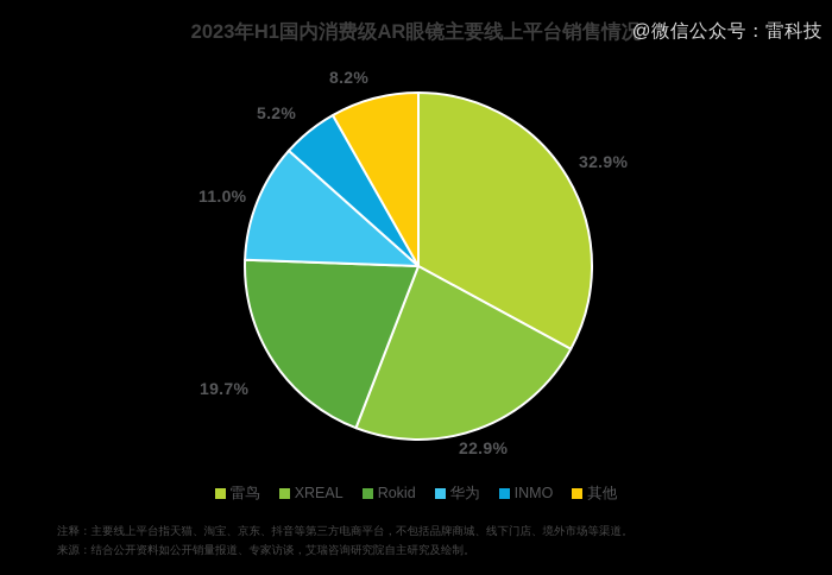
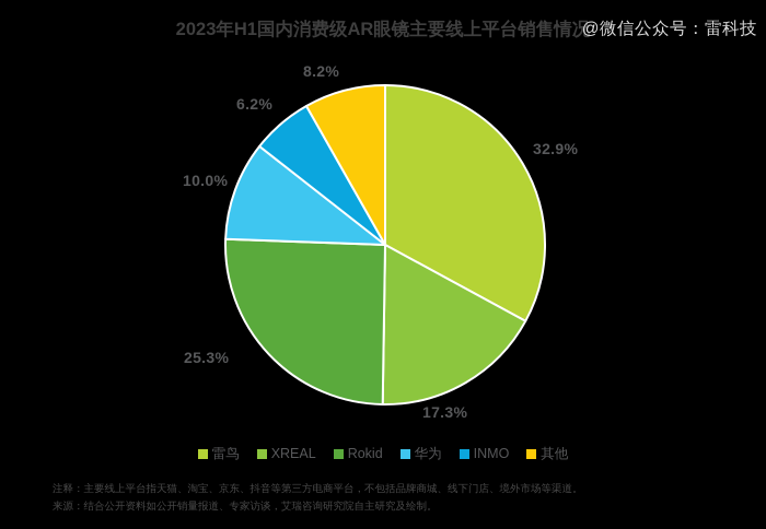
XREAL: 22.9% -> 17.3%
Rokid: 19.7% -> 25.3%
华为: 11.0% -> 10.0%
INMO: 5.2% -> 6.2%
